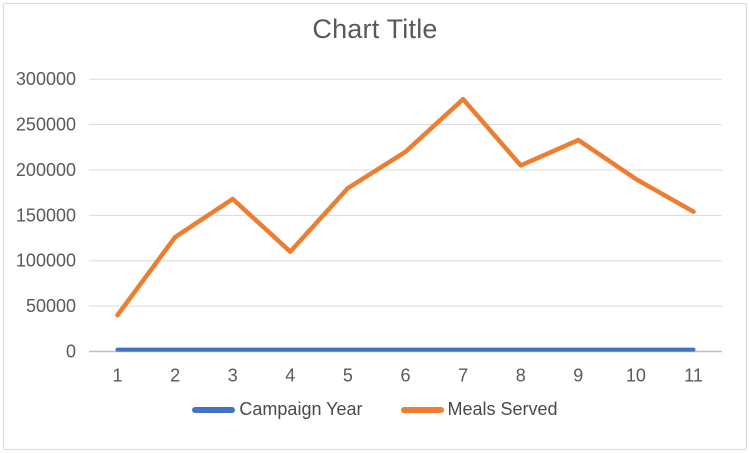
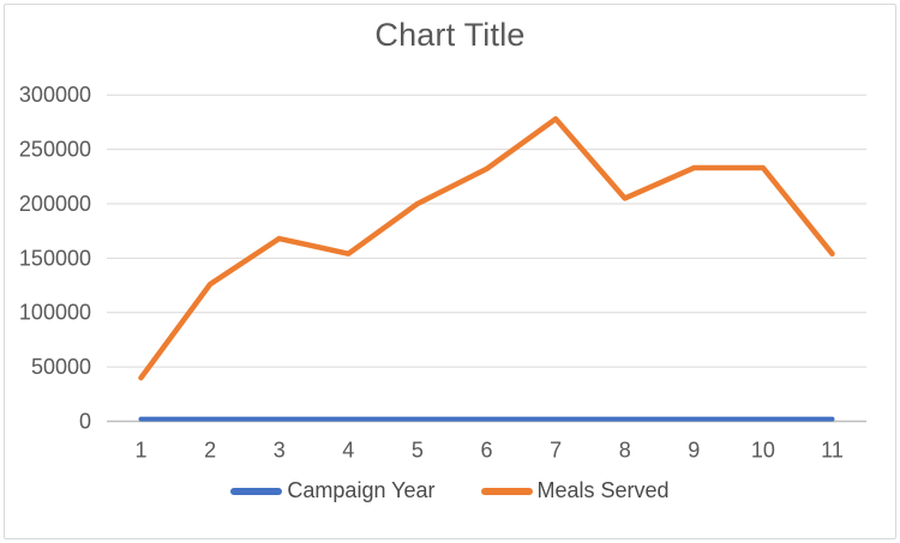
Meals Served/4: 110000 -> 150000
Meals Served/5: 180000 -> 200000
Meals Served/6: 220000 -> 230000
Meals Served/10: 190000 -> 230000
